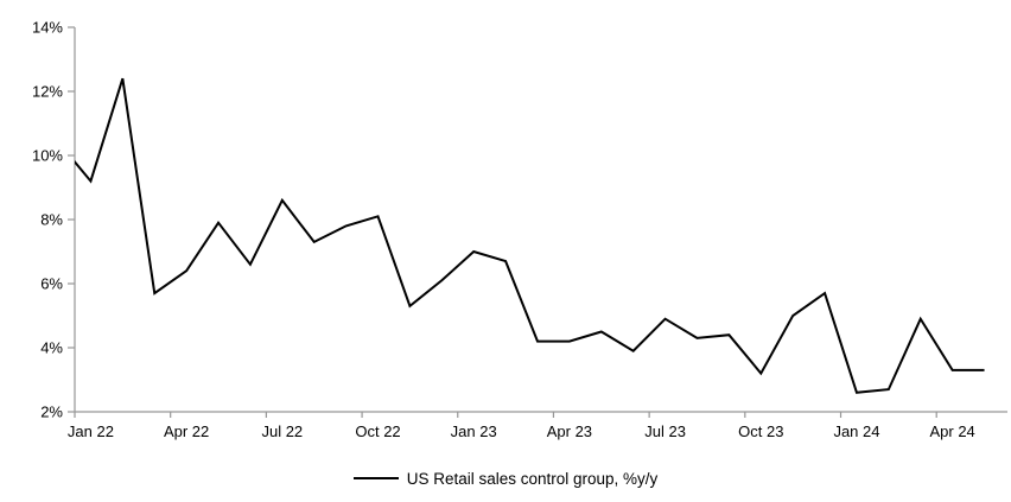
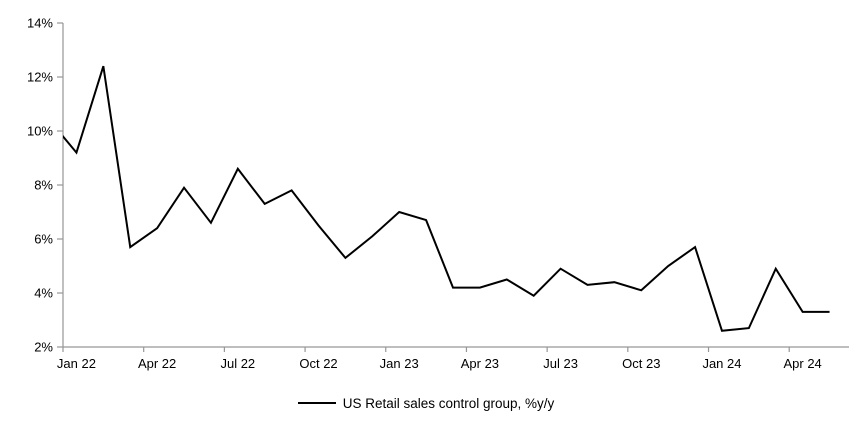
Oct 22: 8.1% -> 6.5%
Oct 23: 3.2% -> 4.1%
